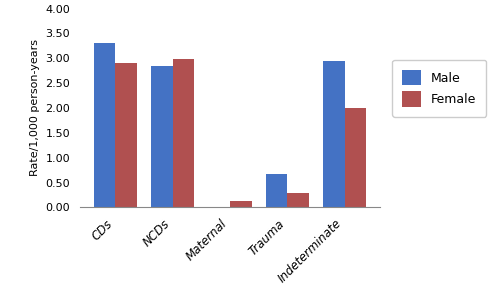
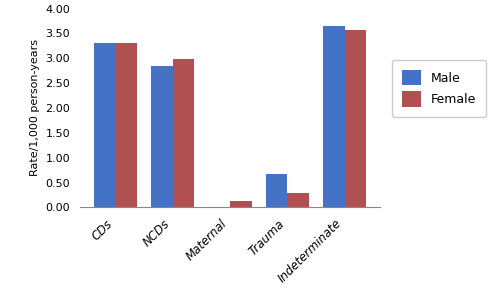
Female/CDs: 2.90 -> 3.30
Male/Indeterminate: 2.95 -> 3.65
Female/Indeterminate: 2.00 -> 3.57
